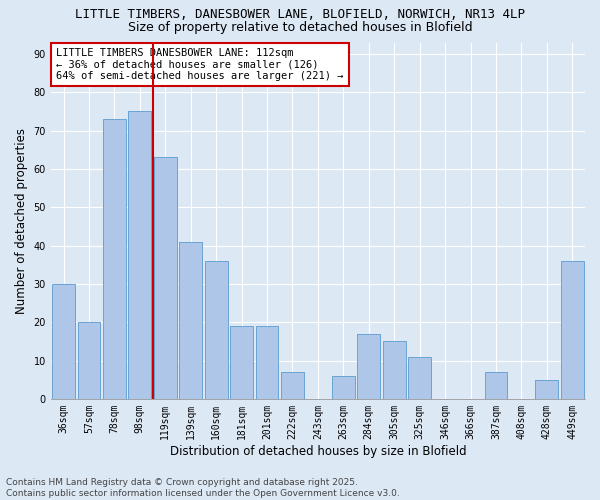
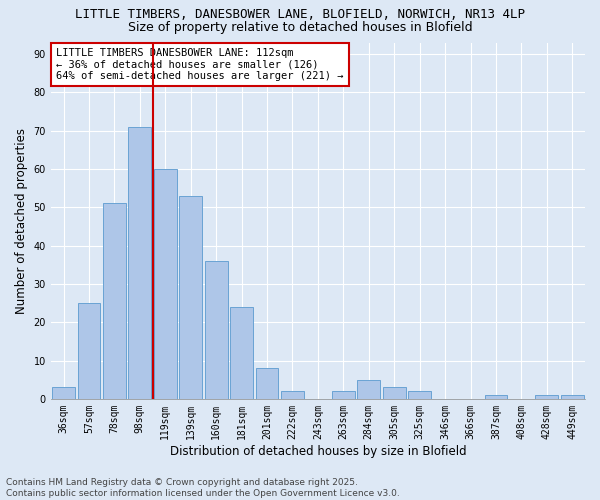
36sqm: 30 -> 3
57sqm: 20 -> 25
78sqm: 73 -> 51
98sqm: 75 -> 71
119sqm: 63 -> 60
139sqm: 41 -> 53
181sqm: 19 -> 24
201sqm: 19 -> 8
222sqm: 7 -> 2
263sqm: 6 -> 2
284sqm: 17 -> 5
305sqm: 15 -> 3
325sqm: 11 -> 2
387sqm: 7 -> 1
428sqm: 5 -> 1
449sqm: 36 -> 1
